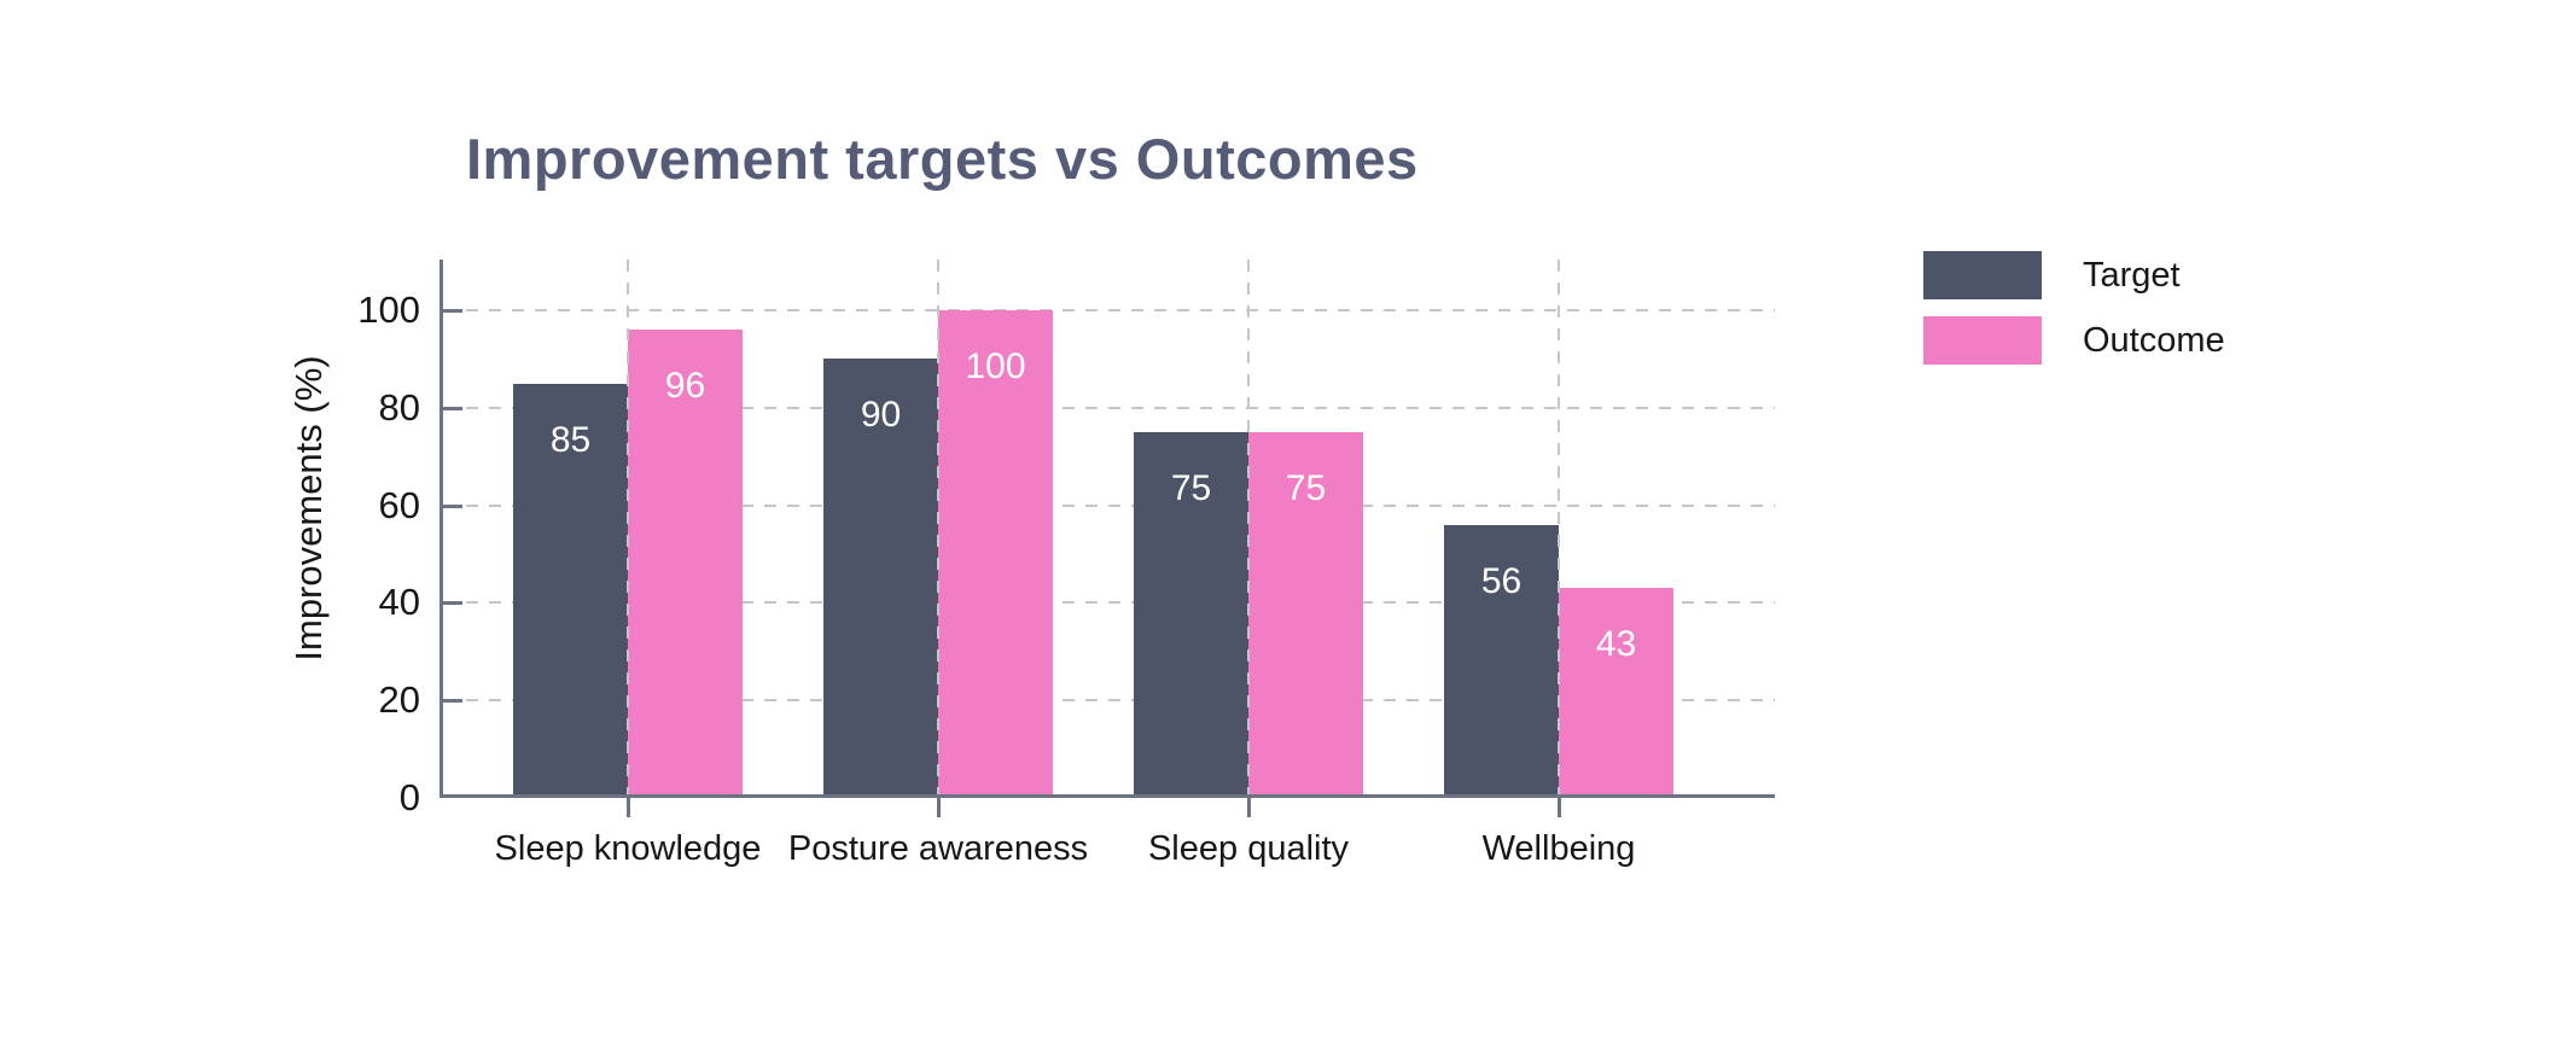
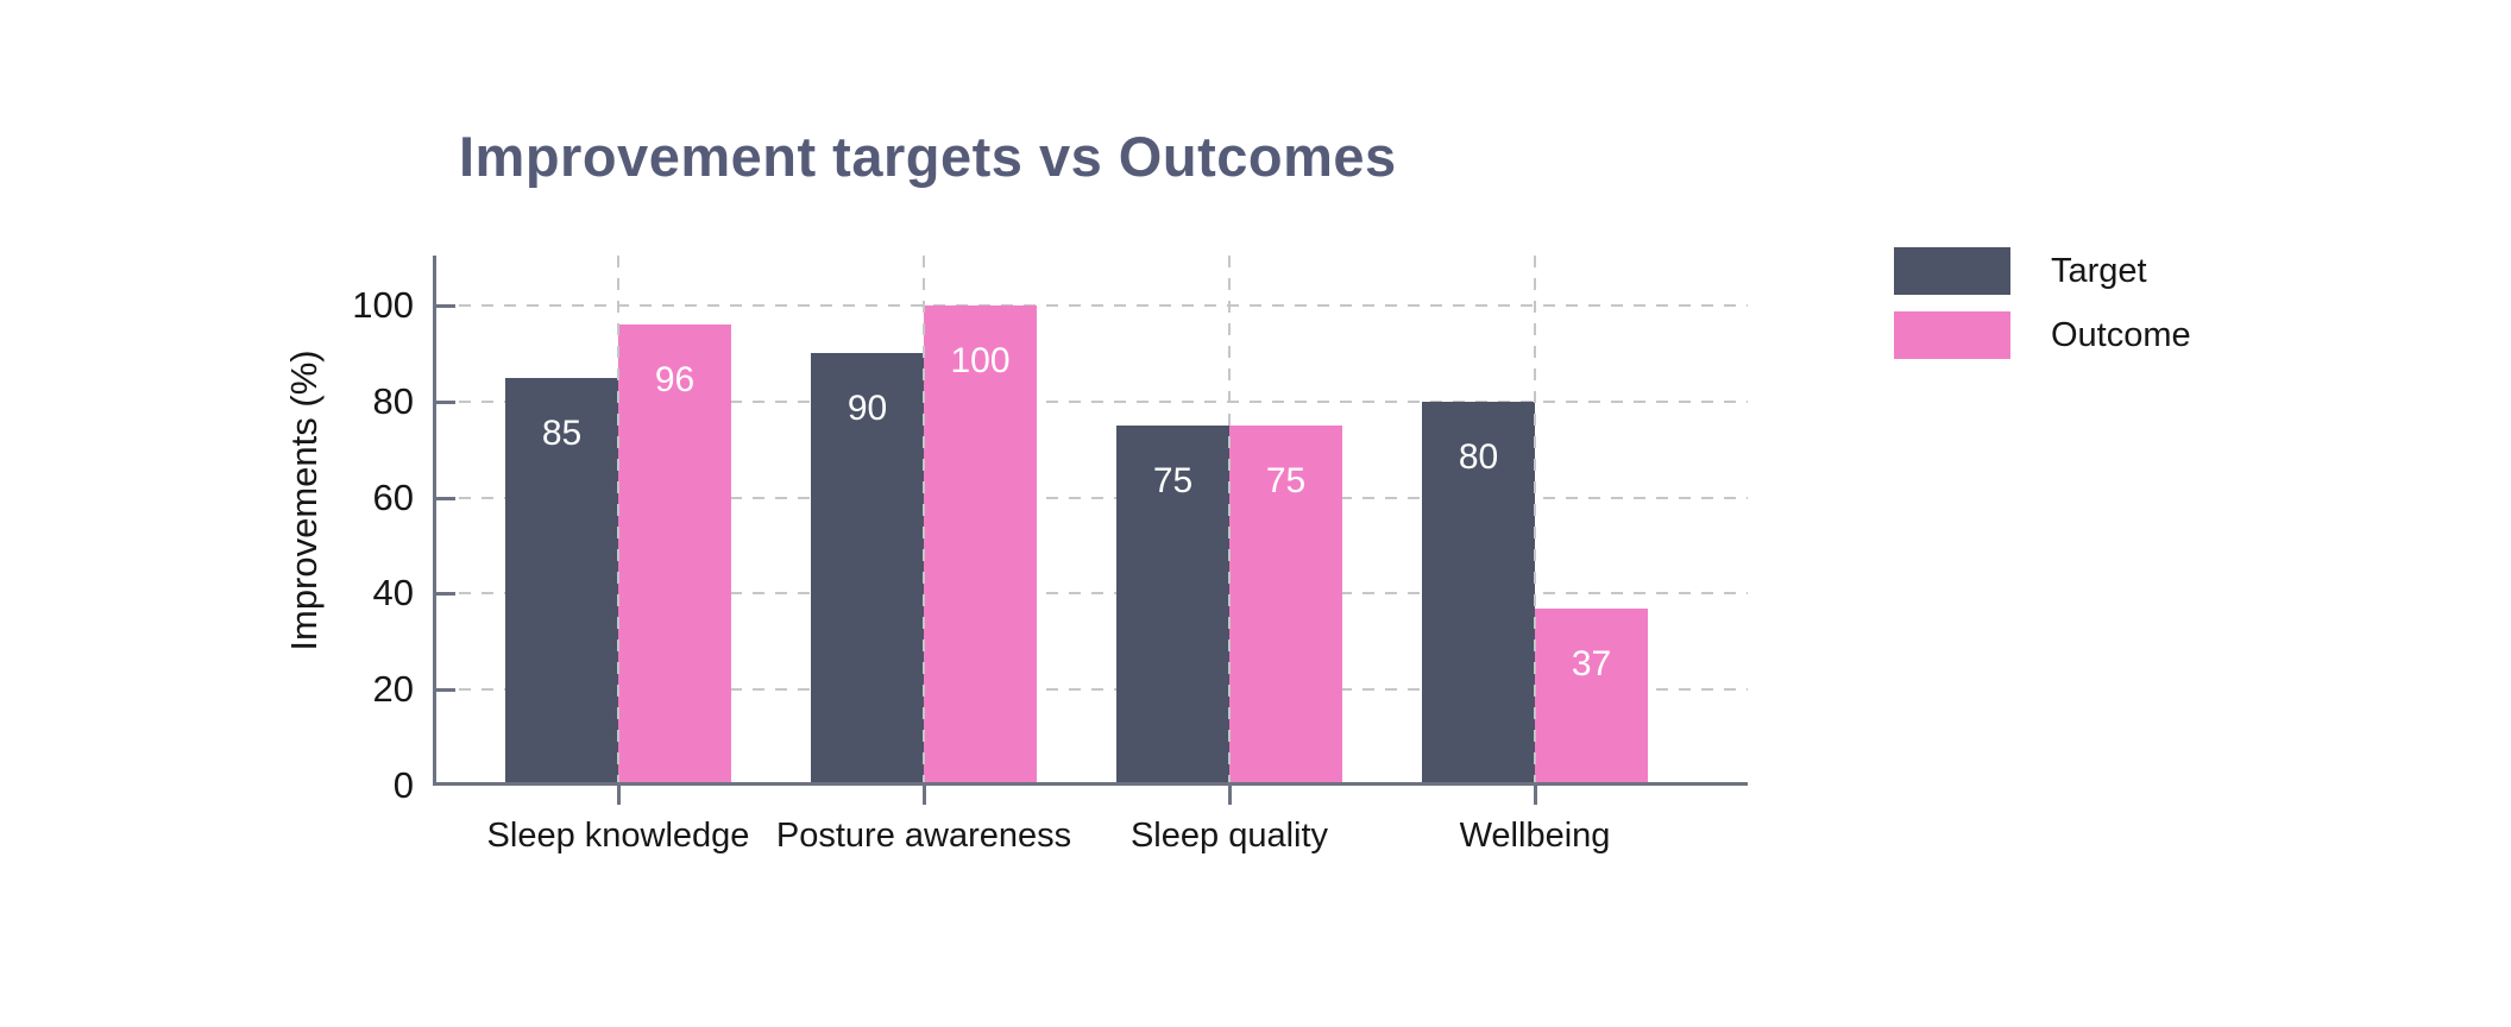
Target/Wellbeing: 56 -> 80
Outcome/Wellbeing: 43 -> 37
